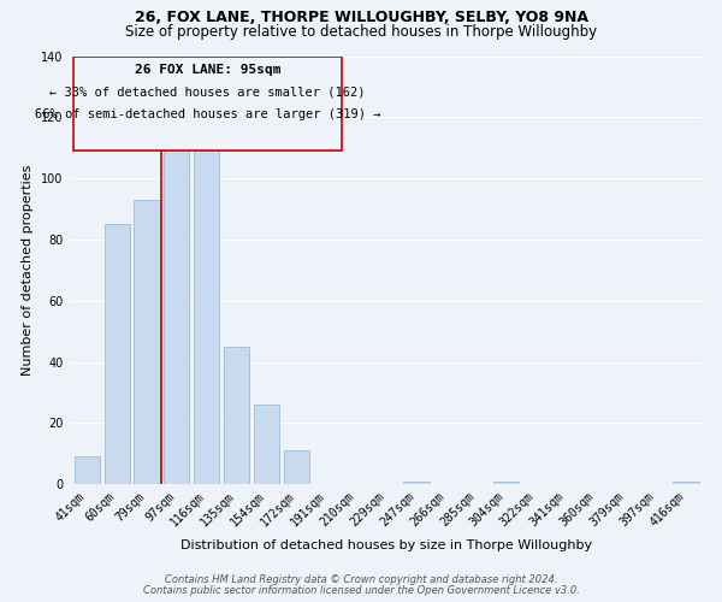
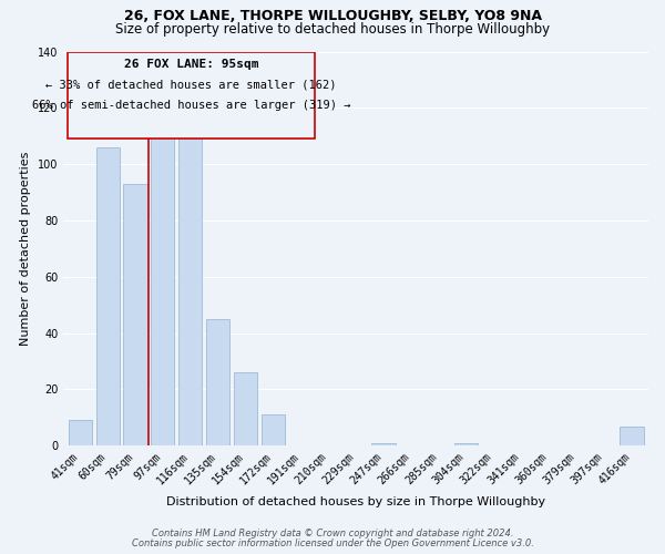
60sqm: 85 -> 106
416sqm: 1 -> 7
